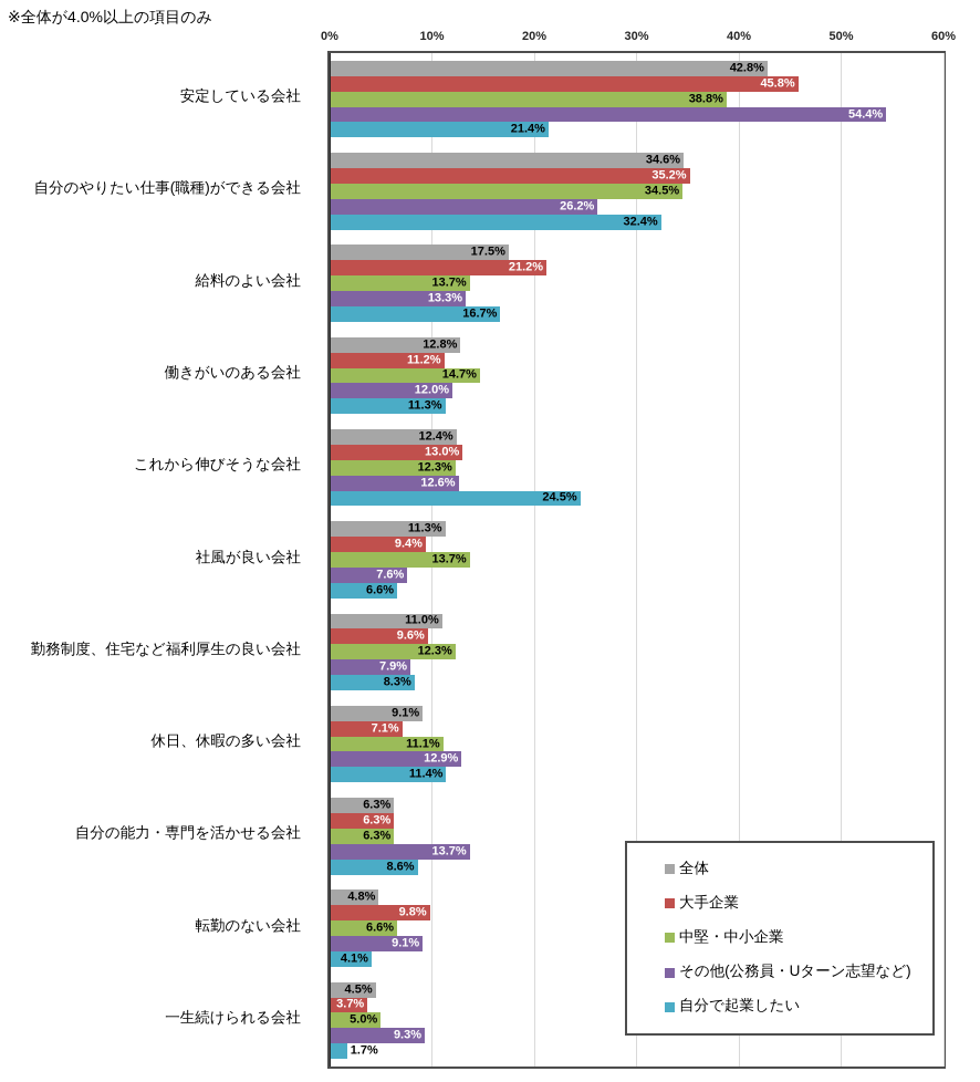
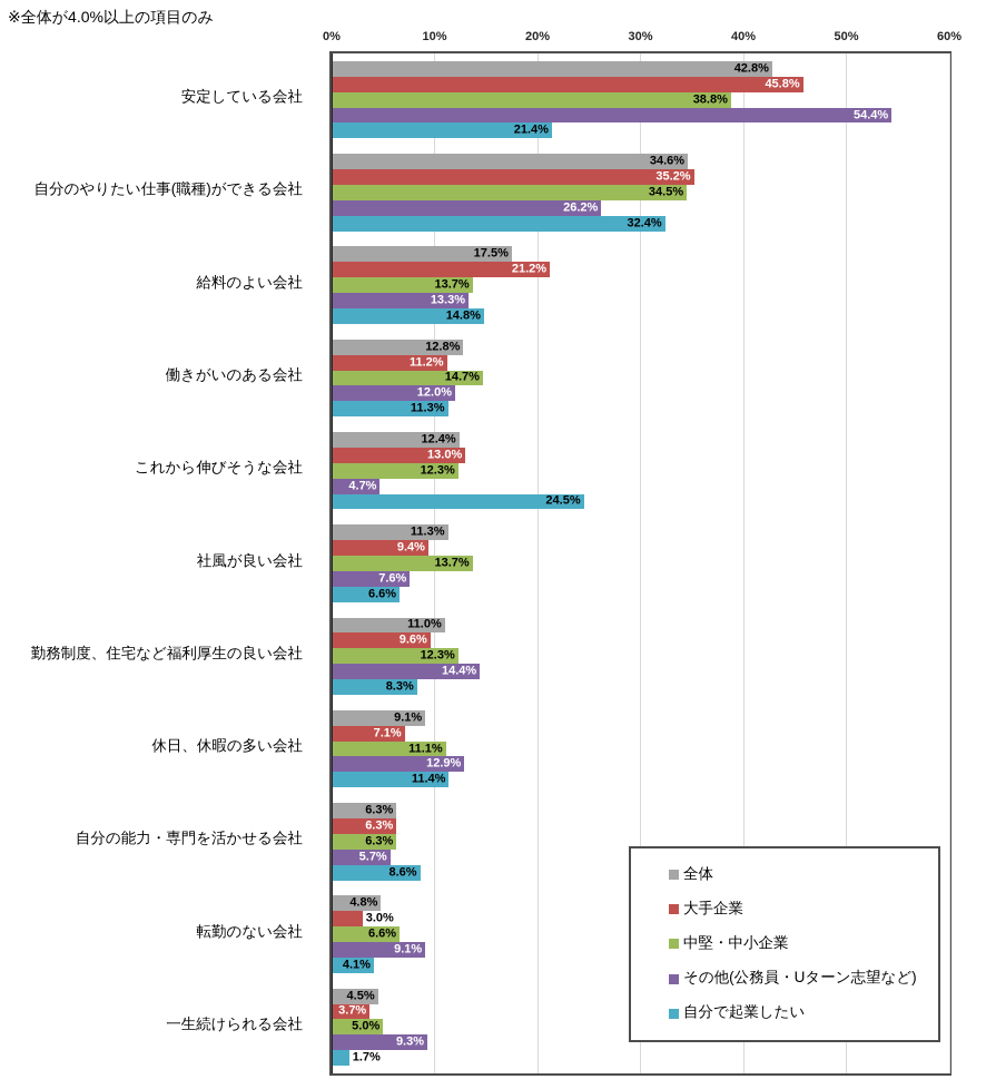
自分で起業したい/給料のよい会社: 16.7% -> 14.8%
その他(公務員・Uターン志望など)/これから伸びそうな会社: 12.6% -> 4.7%
その他(公務員・Uターン志望など)/勤務制度、住宅など福利厚生の良い会社: 7.9% -> 14.4%
その他(公務員・Uターン志望など)/自分の能力・専門を活かせる会社: 13.7% -> 5.7%
大手企業/転勤のない会社: 9.8% -> 3.0%
